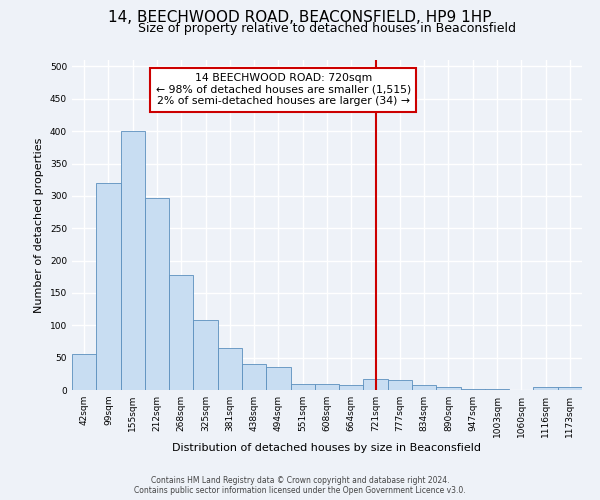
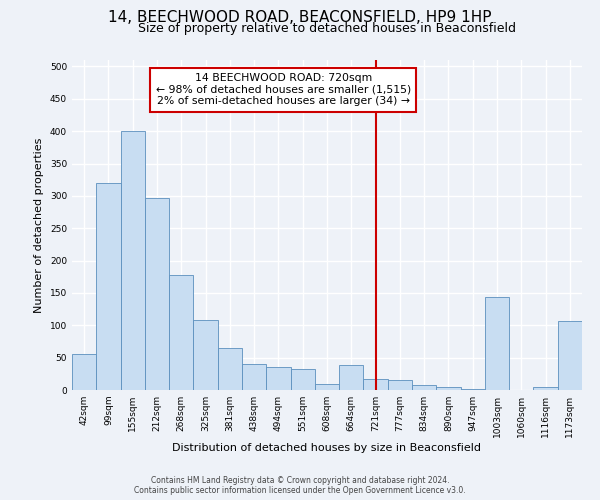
551sqm: 10 -> 32
664sqm: 7 -> 38
1003sqm: 1 -> 144
1173sqm: 5 -> 106
